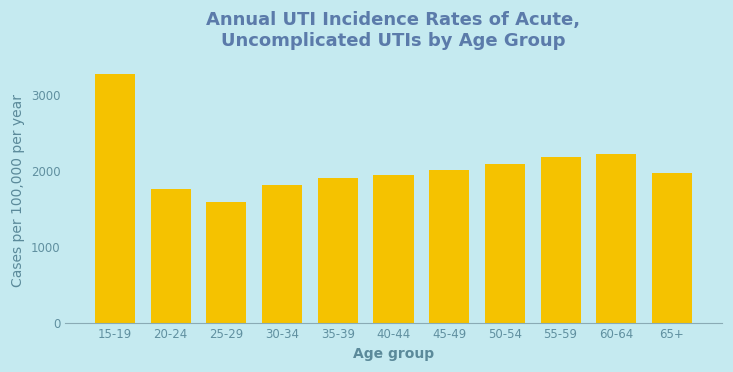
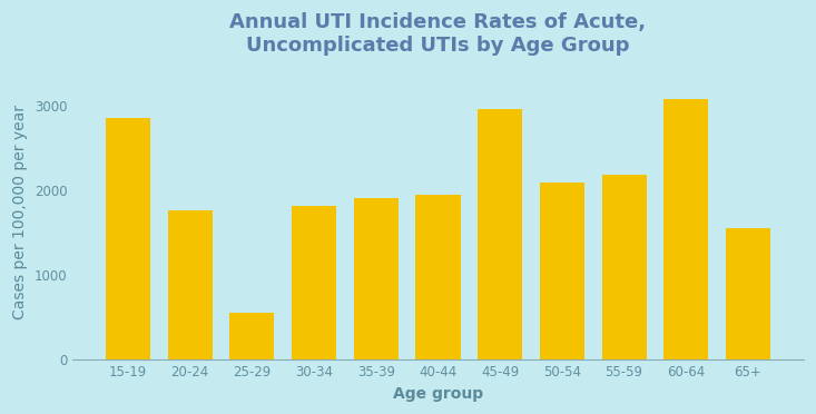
15-19: 3280 -> 2860
25-29: 1590 -> 560
45-49: 2010 -> 2960
60-64: 2230 -> 3080
65+: 1980 -> 1560
